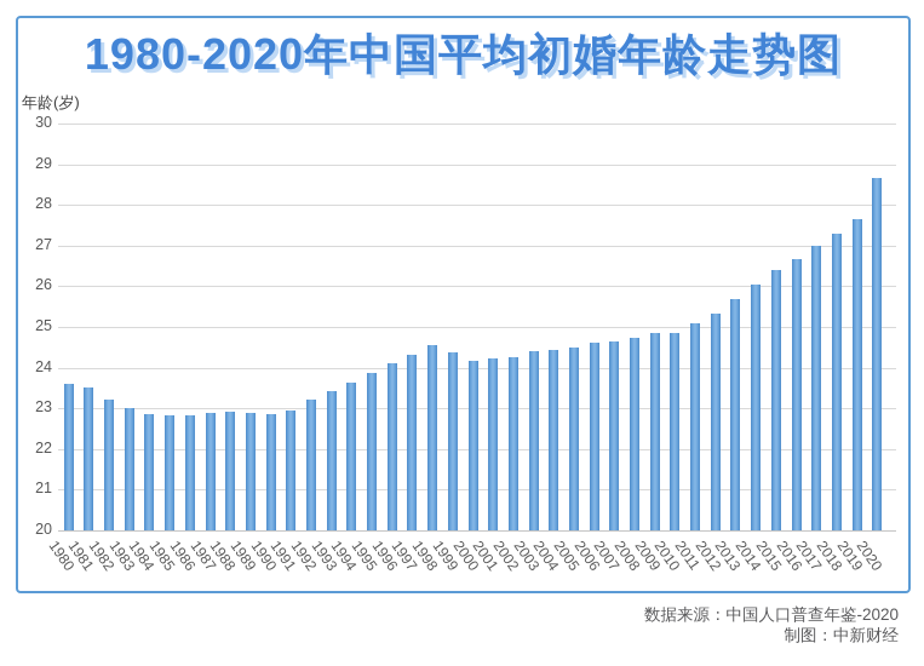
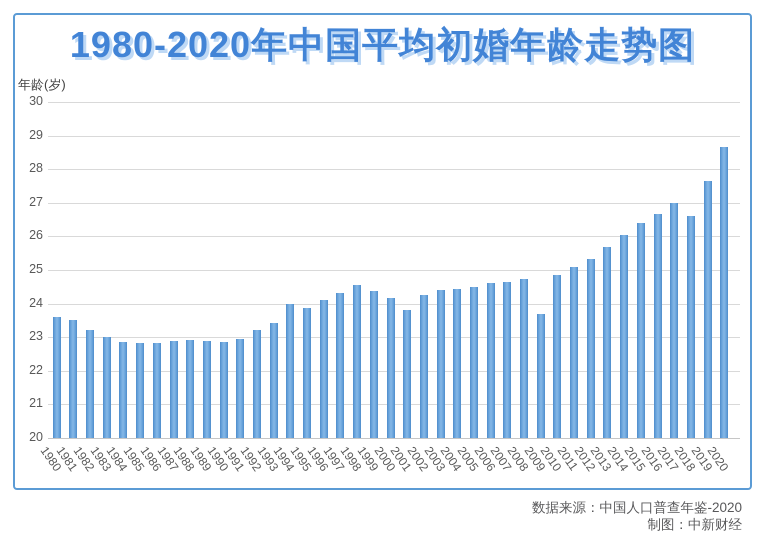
1994: 23.6 -> 24.0
2001: 24.2 -> 23.8
2009: 24.9 -> 23.7
2018: 27.3 -> 26.6
